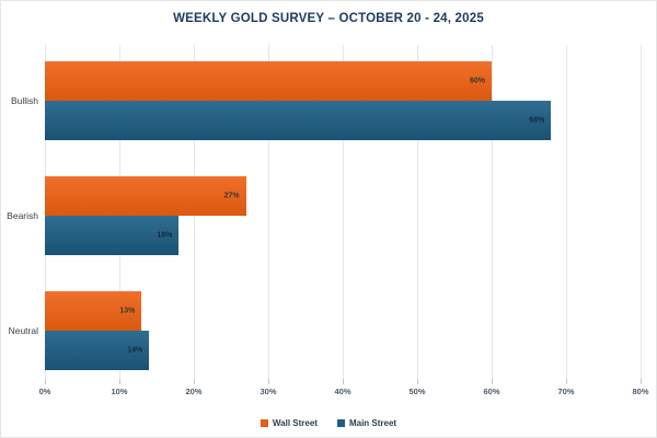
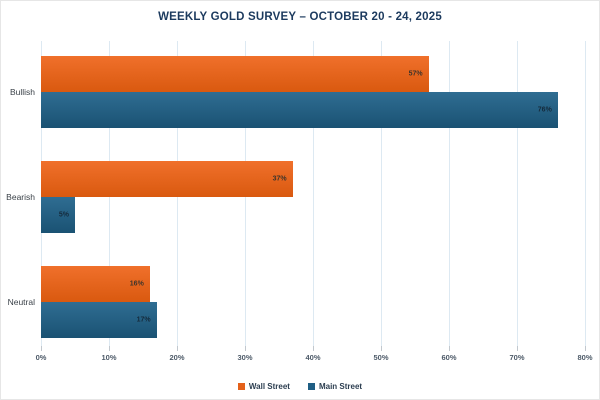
Wall Street/Bullish: 60% -> 57%
Main Street/Bullish: 68% -> 76%
Wall Street/Bearish: 27% -> 37%
Main Street/Bearish: 18% -> 5%
Wall Street/Neutral: 13% -> 16%
Main Street/Neutral: 14% -> 17%
